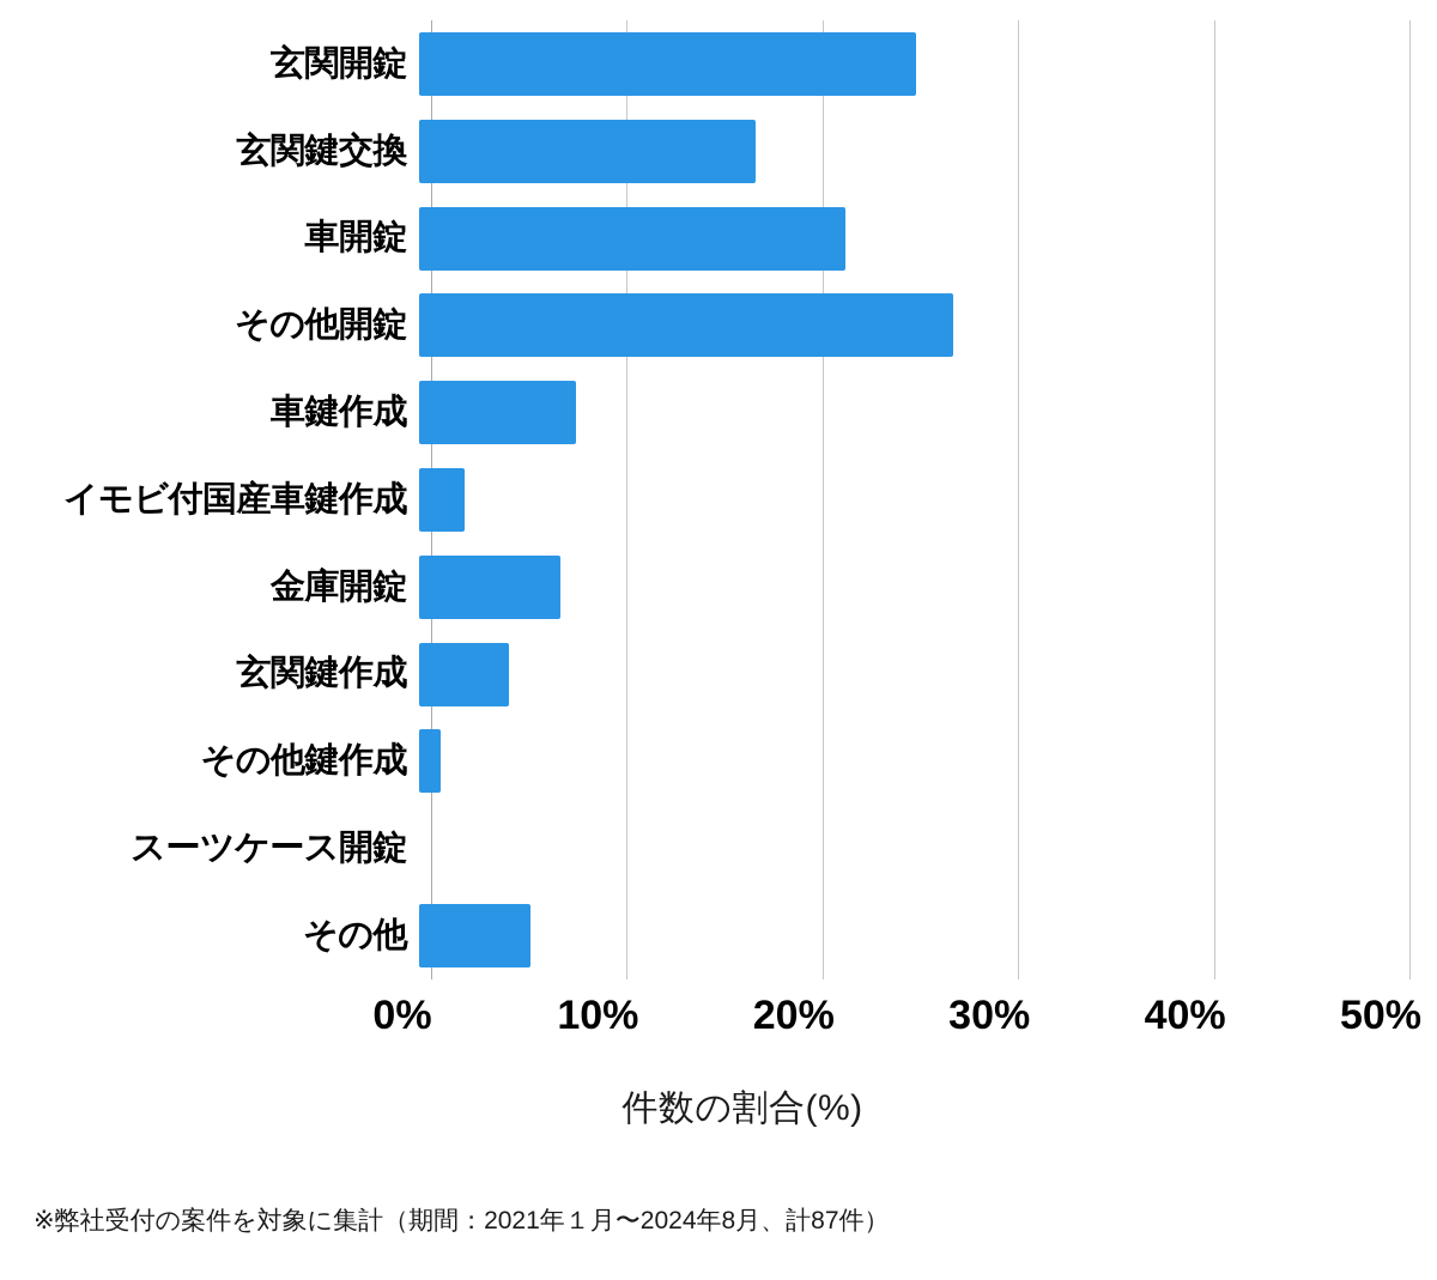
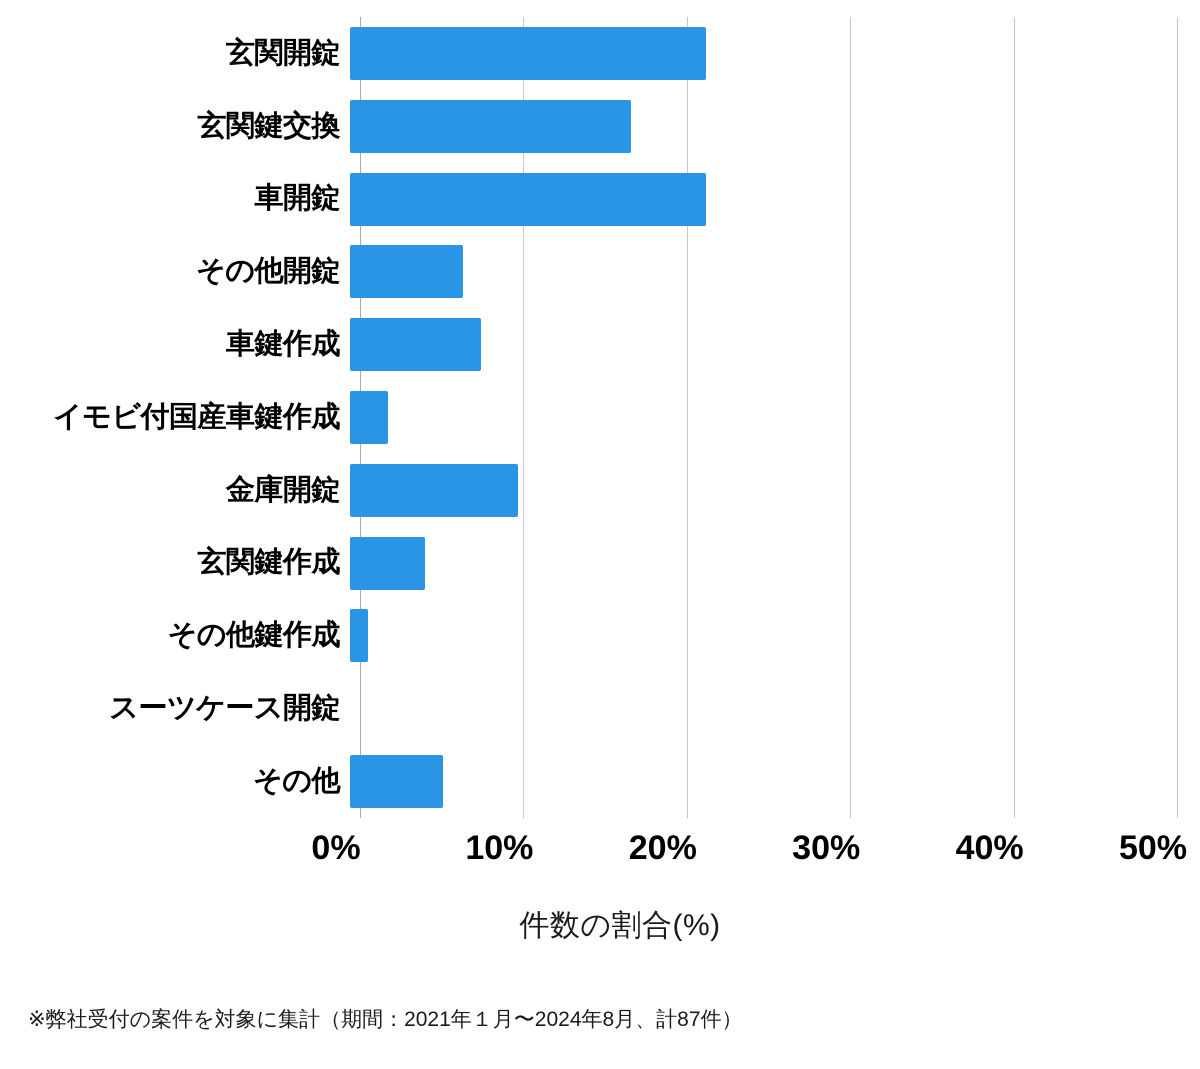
玄関開錠: 25.4% -> 21.8%
その他開錠: 27.3% -> 6.9%
金庫開錠: 7.2% -> 10.3%
